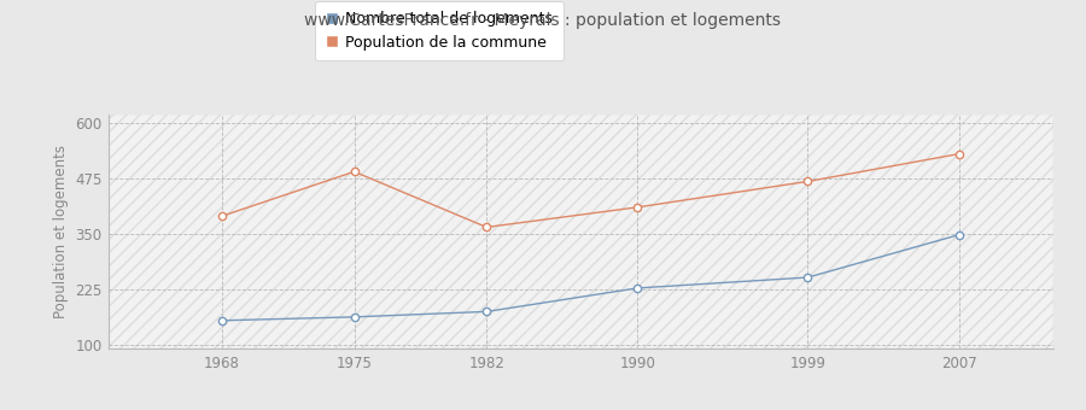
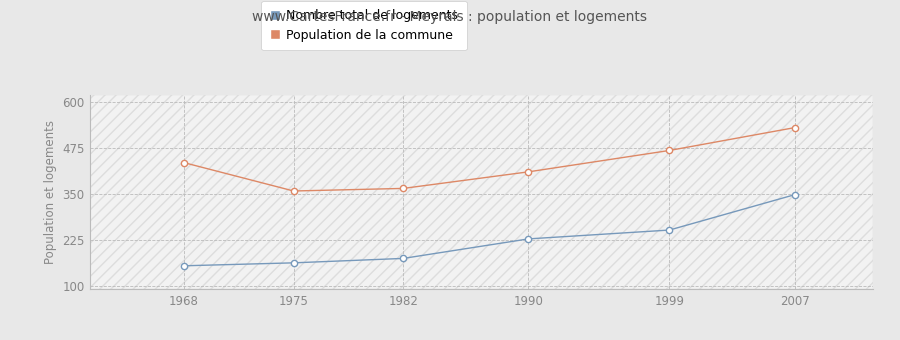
Population de la commune/1968: 390 -> 435
Population de la commune/1975: 490 -> 358
